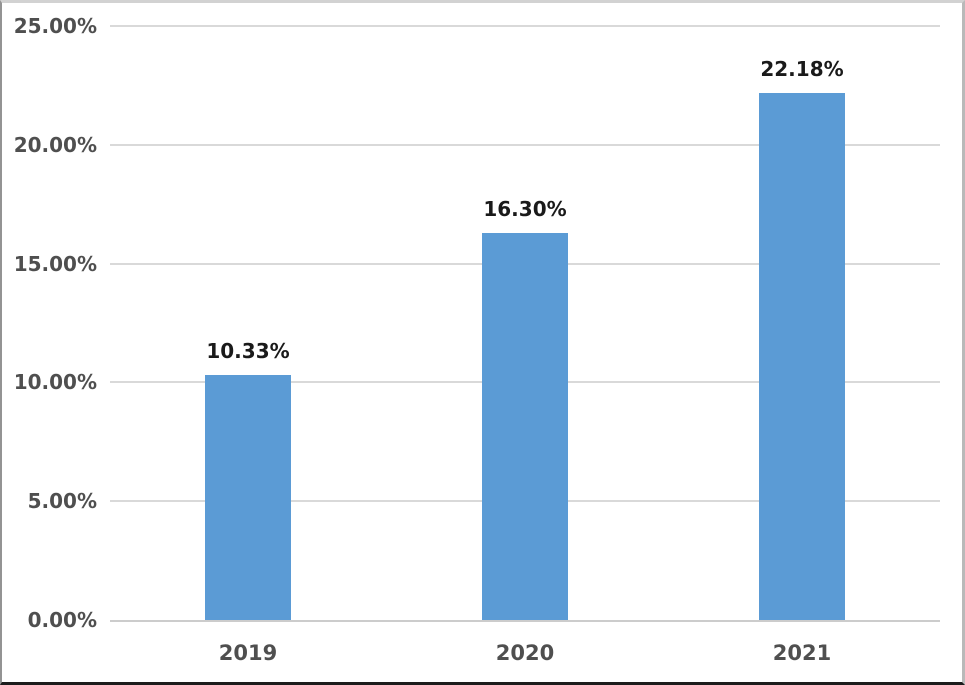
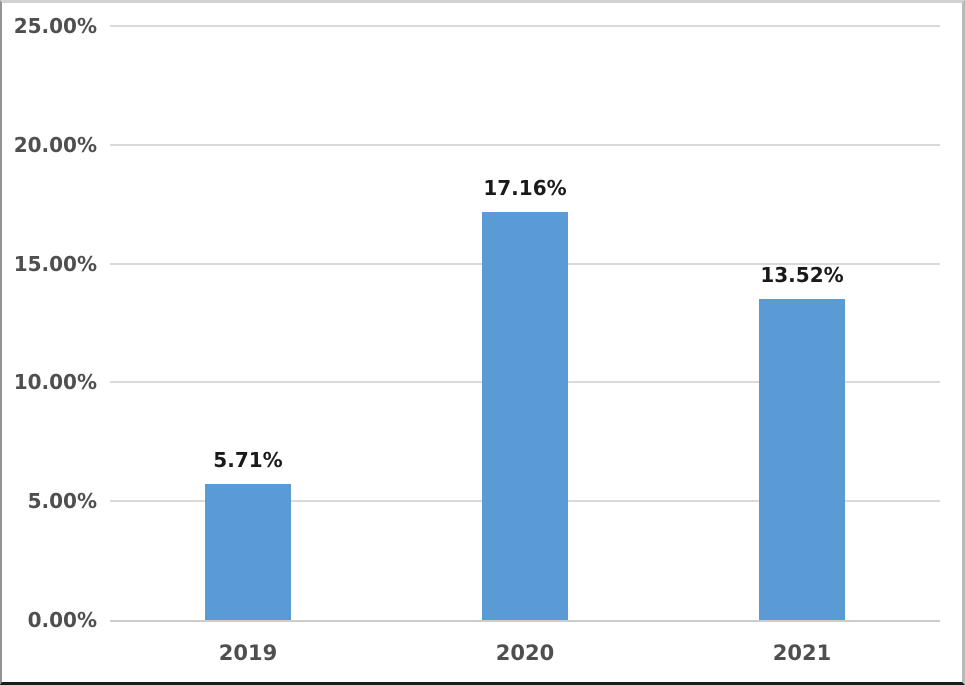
2019: 10.33% -> 5.71%
2020: 16.30% -> 17.16%
2021: 22.18% -> 13.52%
